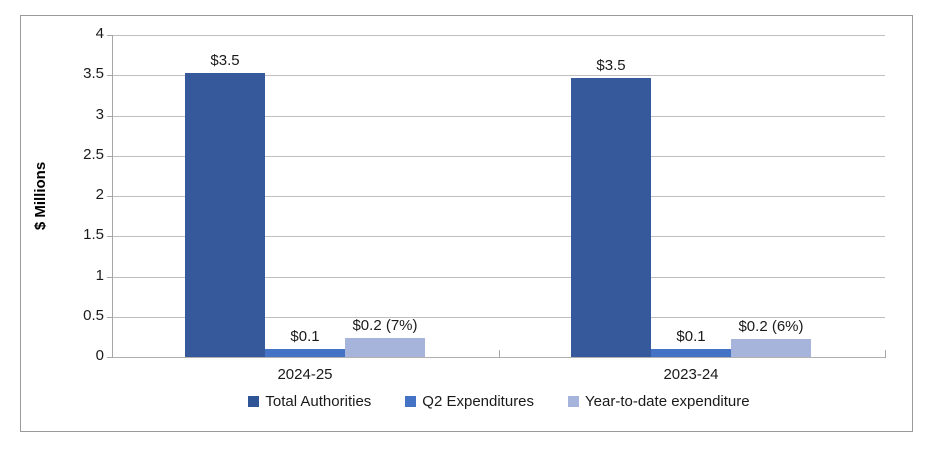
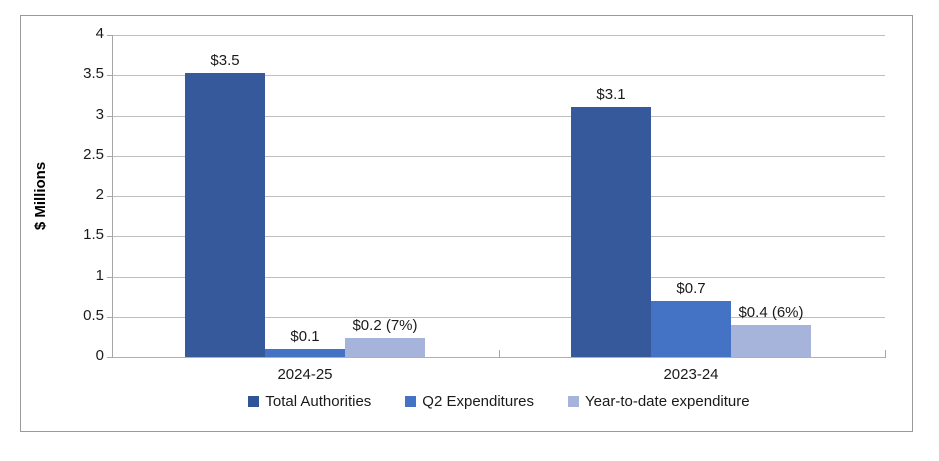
Total Authorities/2023-24: $3.5 -> $3.1
Q2 Expenditures/2023-24: $0.1 -> $0.7
Year-to-date expenditure/2023-24: $0.2 -> $0.4
